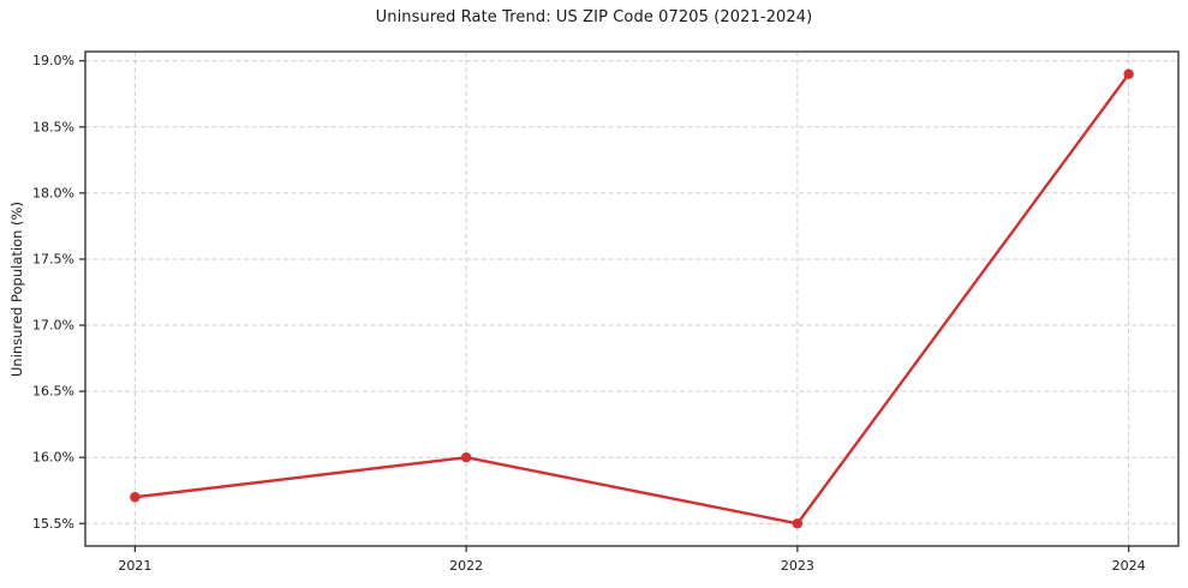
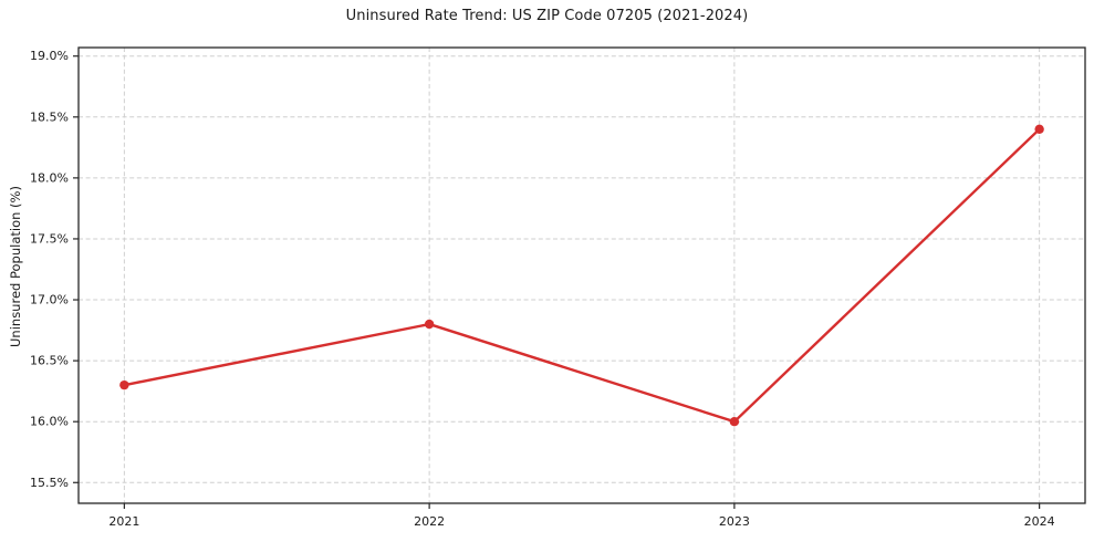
2021: 15.7% -> 16.3%
2022: 16.0% -> 16.8%
2023: 15.5% -> 16.0%
2024: 18.9% -> 18.4%
